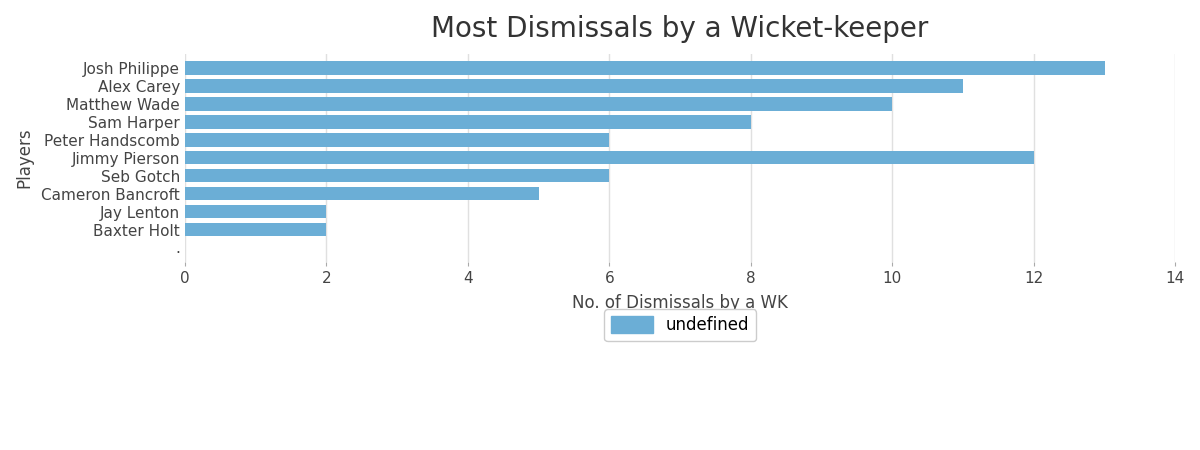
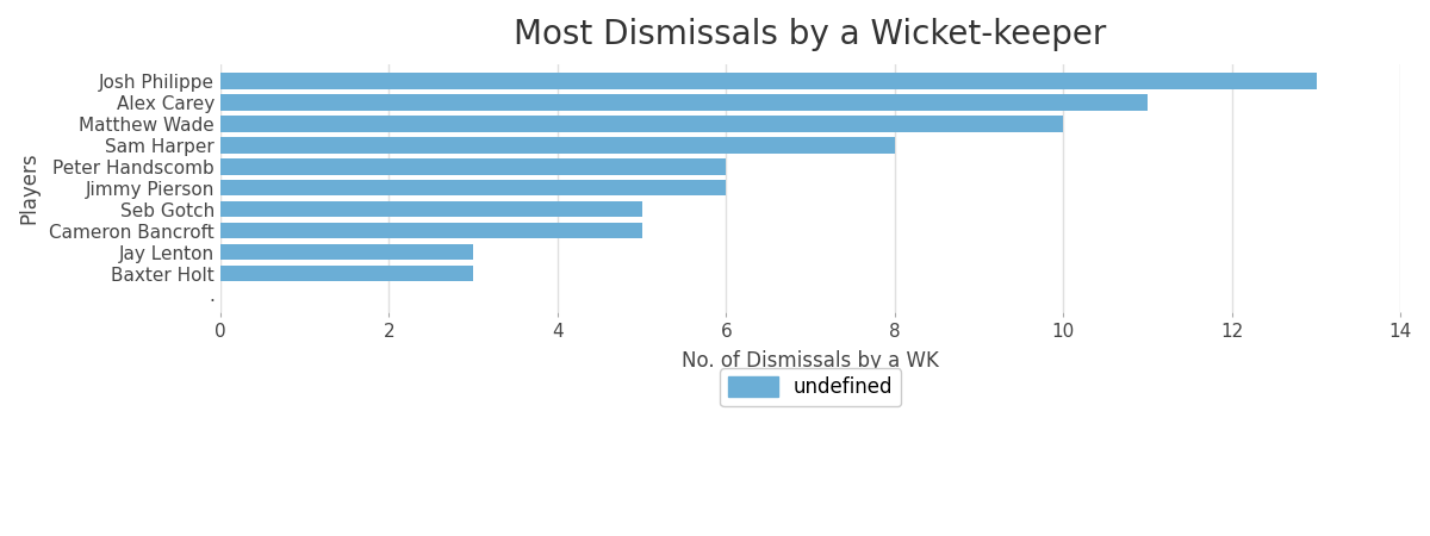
Jimmy Pierson: 12 -> 6
Seb Gotch: 6 -> 5
Jay Lenton: 2 -> 3
Baxter Holt: 2 -> 3
